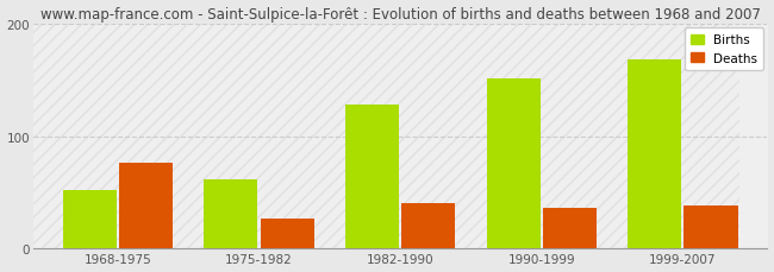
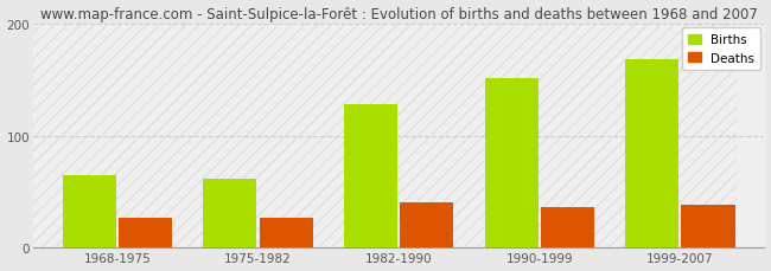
Births/1968-1975: 52 -> 65
Deaths/1968-1975: 76 -> 27
